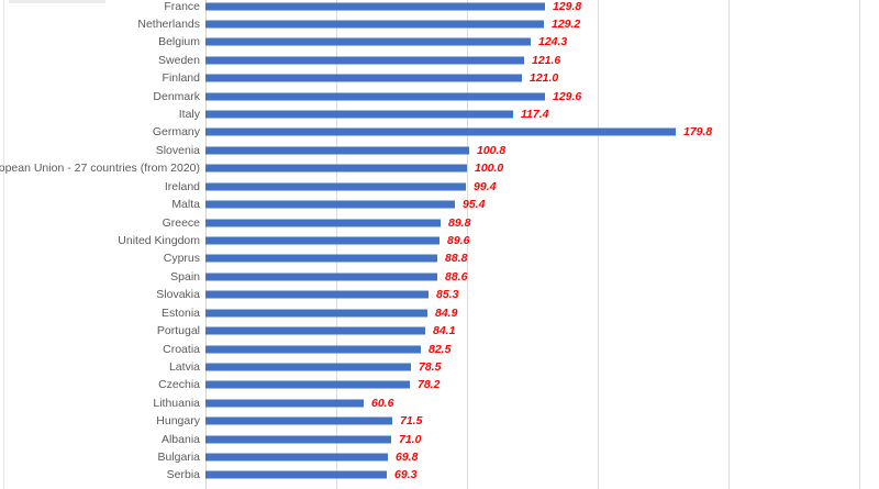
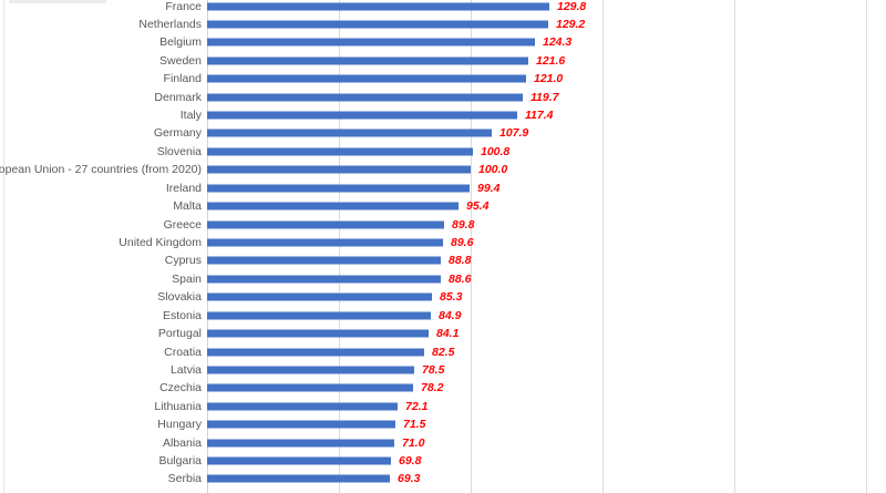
Denmark: 129.6 -> 119.7
Germany: 179.8 -> 107.9
Lithuania: 60.6 -> 72.1
